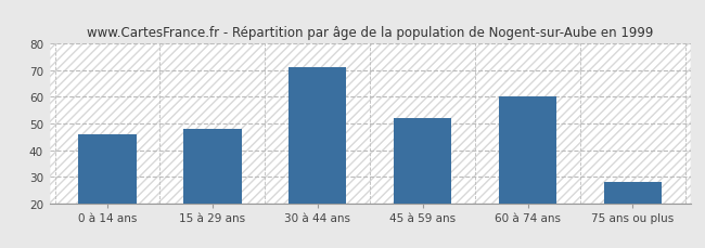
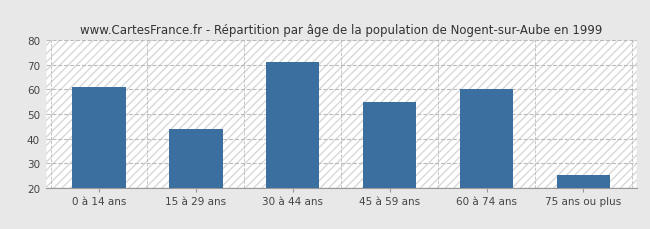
0 à 14 ans: 46 -> 61
15 à 29 ans: 48 -> 44
45 à 59 ans: 52 -> 55
75 ans ou plus: 28 -> 25
